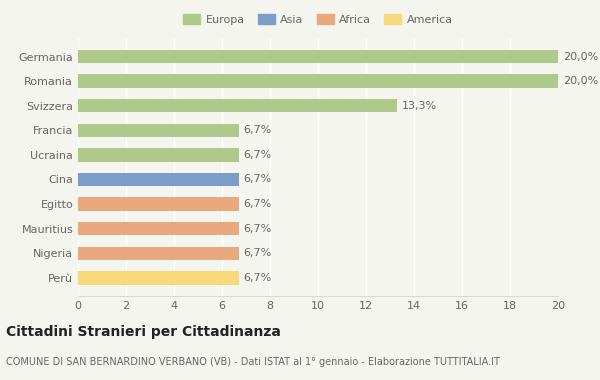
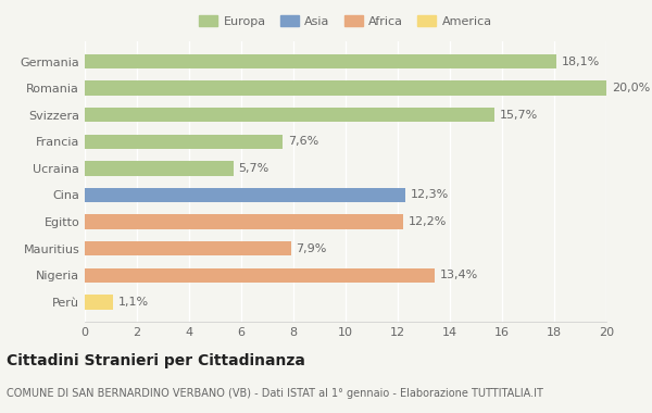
Germania: 20,0% -> 18,1%
Svizzera: 13,3% -> 15,7%
Francia: 6,7% -> 7,6%
Ucraina: 6,7% -> 5,7%
Cina: 6,7% -> 12,3%
Egitto: 6,7% -> 12,2%
Mauritius: 6,7% -> 7,9%
Nigeria: 6,7% -> 13,4%
Perù: 6,7% -> 1,1%
